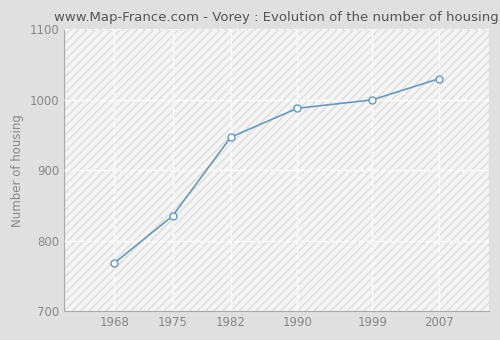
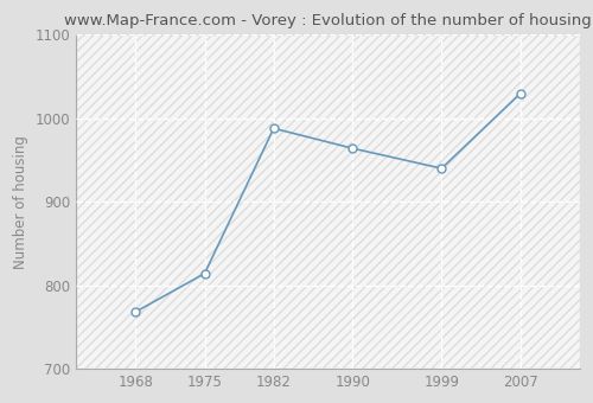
1975: 835 -> 814
1982: 947 -> 988
1990: 988 -> 964
1999: 1000 -> 940
